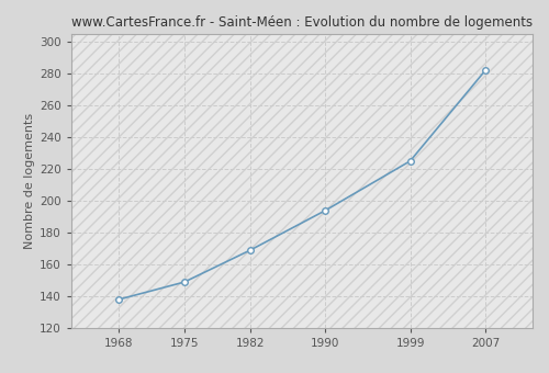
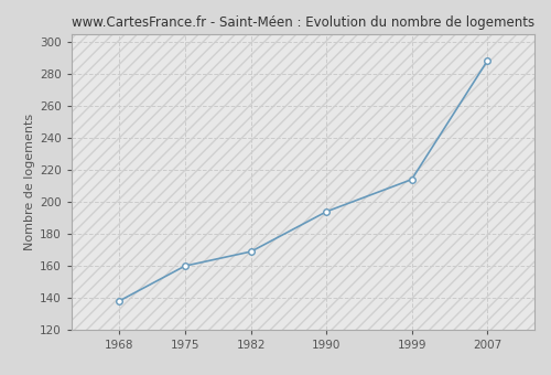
1975: 149 -> 160
1999: 225 -> 214
2007: 282 -> 288
